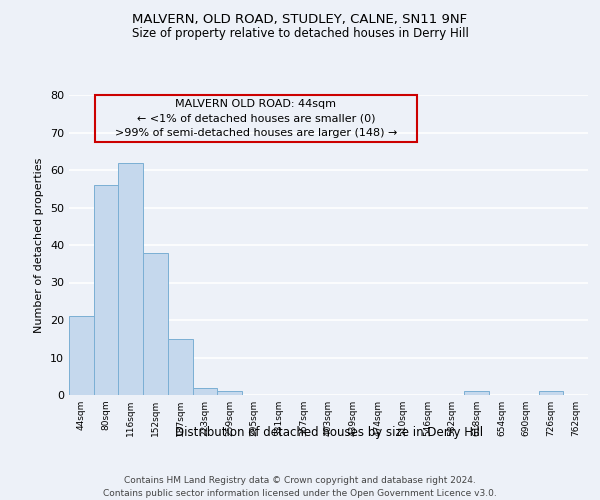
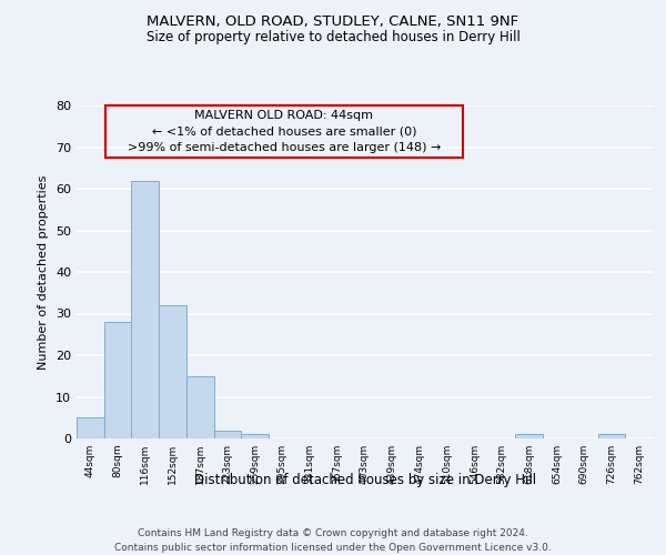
44sqm: 21 -> 5
80sqm: 56 -> 28
152sqm: 38 -> 32
